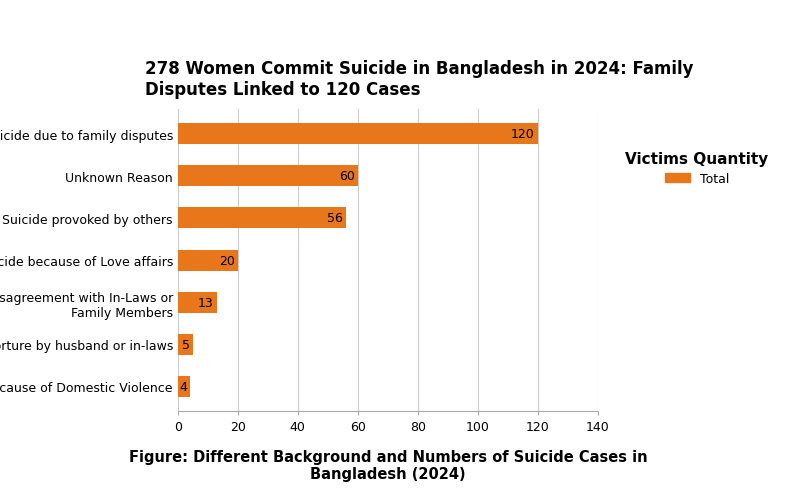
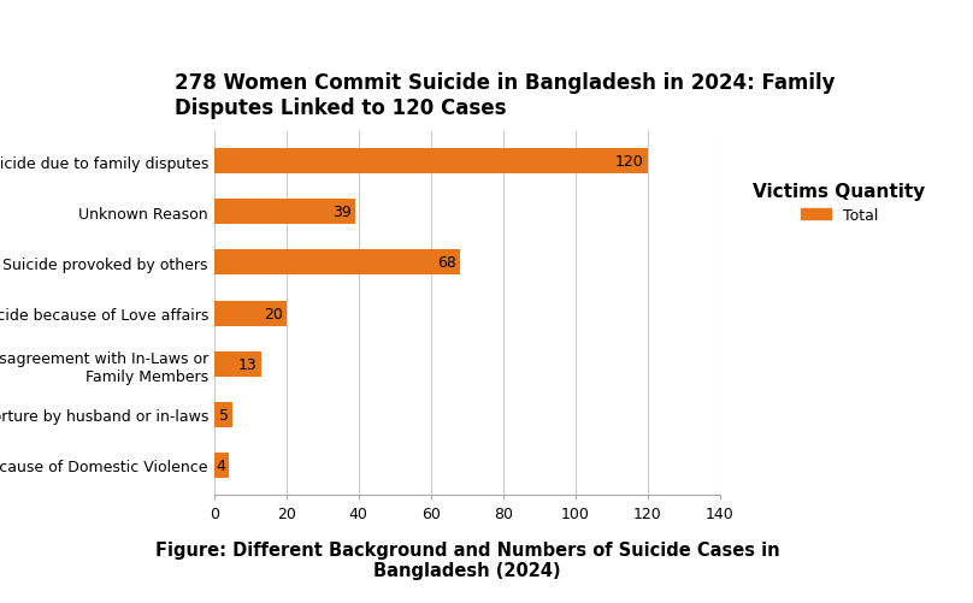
Unknown Reason: 60 -> 39
Suicide provoked by others: 56 -> 68
